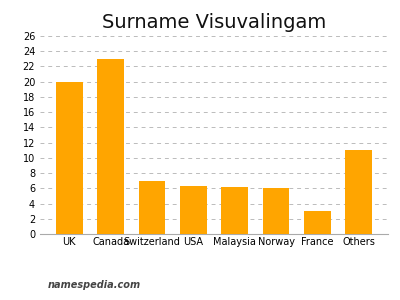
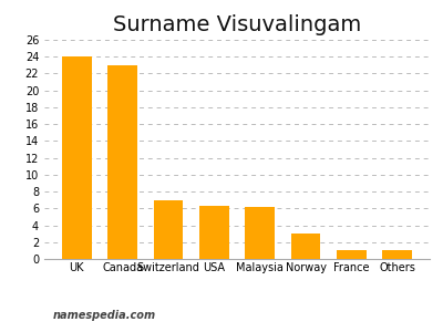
UK: 20.0 -> 24.0
Norway: 6.0 -> 3.0
France: 3.0 -> 1.0
Others: 11.0 -> 1.0
